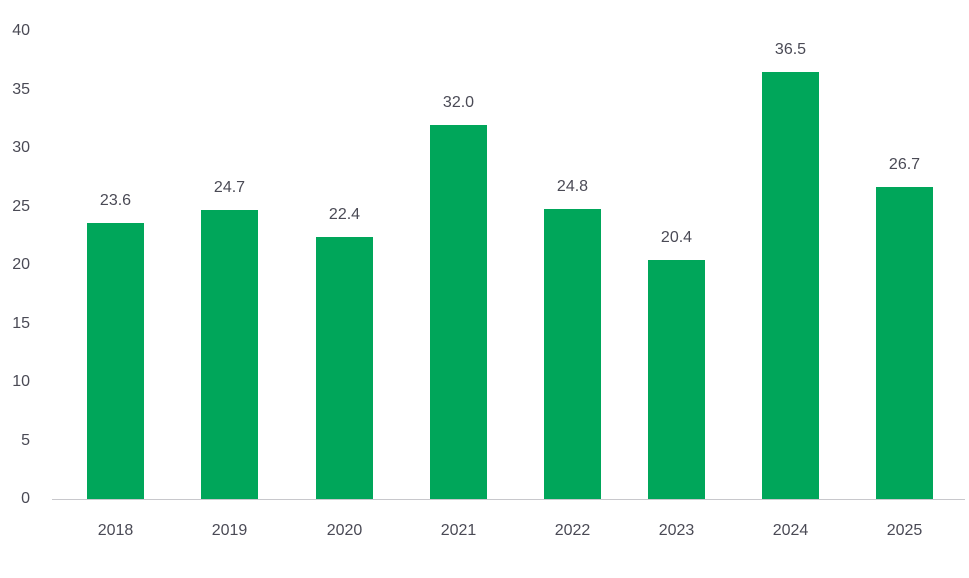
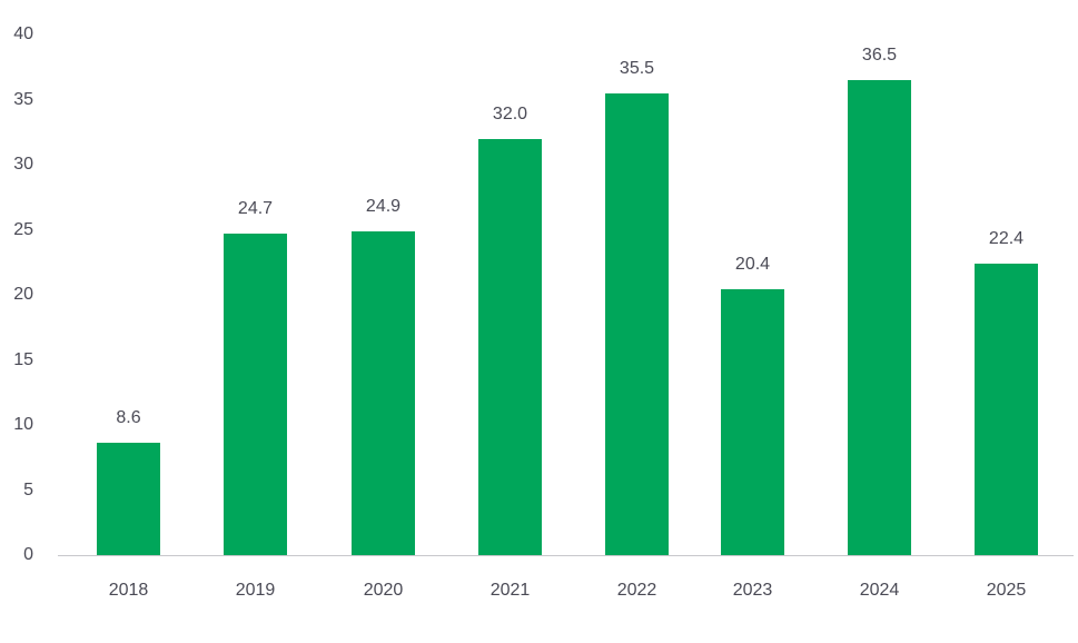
2018: 23.6 -> 8.6
2020: 22.4 -> 24.9
2022: 24.8 -> 35.5
2025: 26.7 -> 22.4
